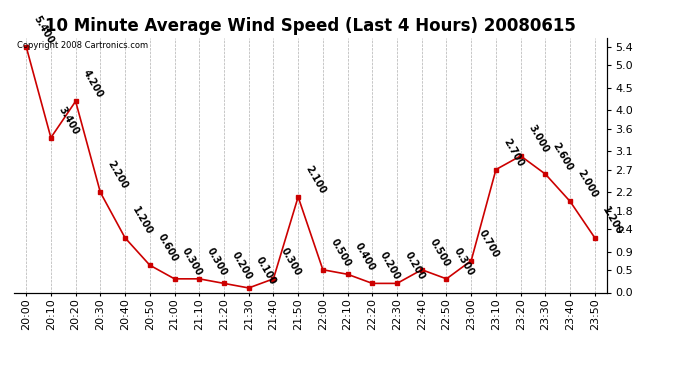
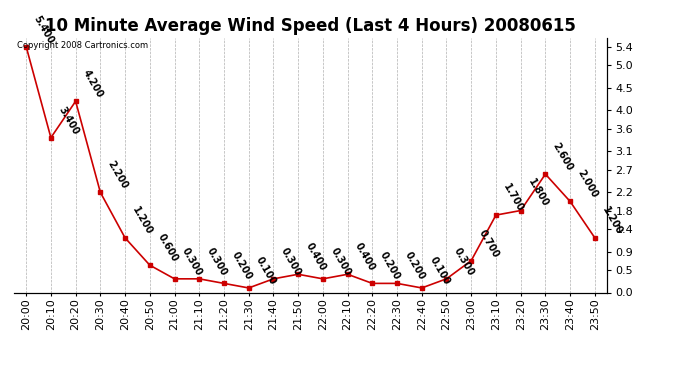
21:50: 2.100 -> 0.400
22:00: 0.500 -> 0.300
22:40: 0.500 -> 0.100
23:10: 2.700 -> 1.700
23:20: 3.000 -> 1.800
